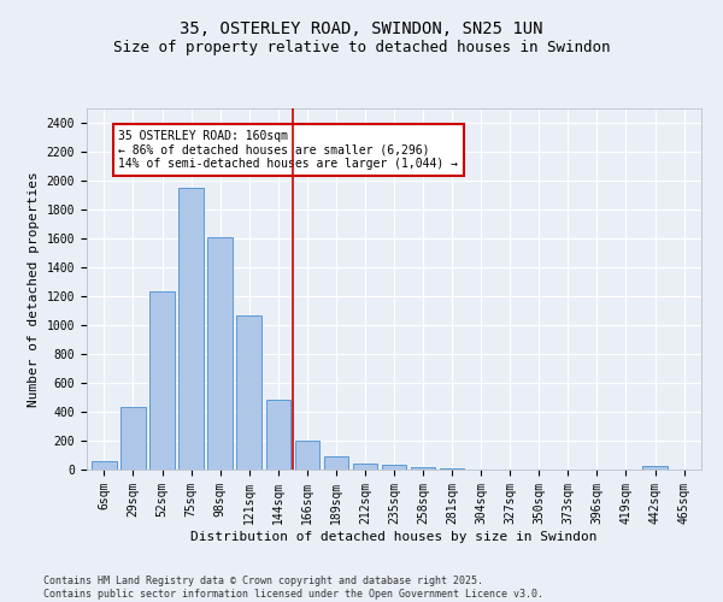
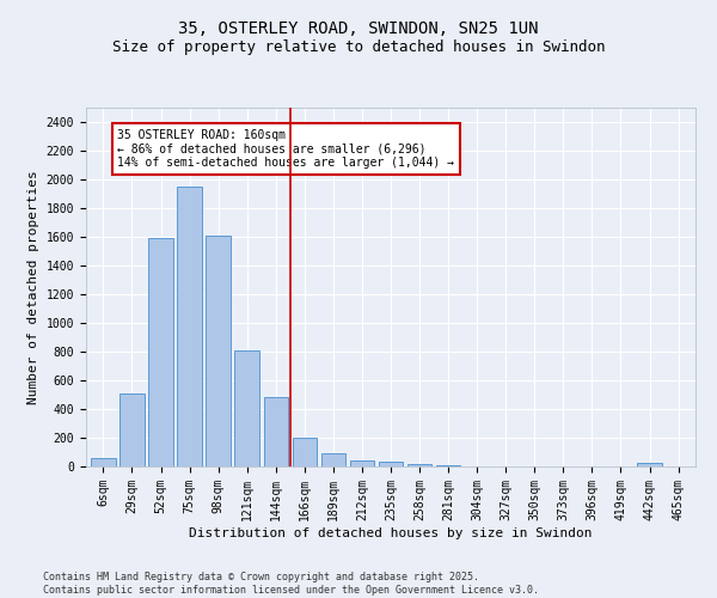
29sqm: 430 -> 510
52sqm: 1230 -> 1590
121sqm: 1070 -> 810
